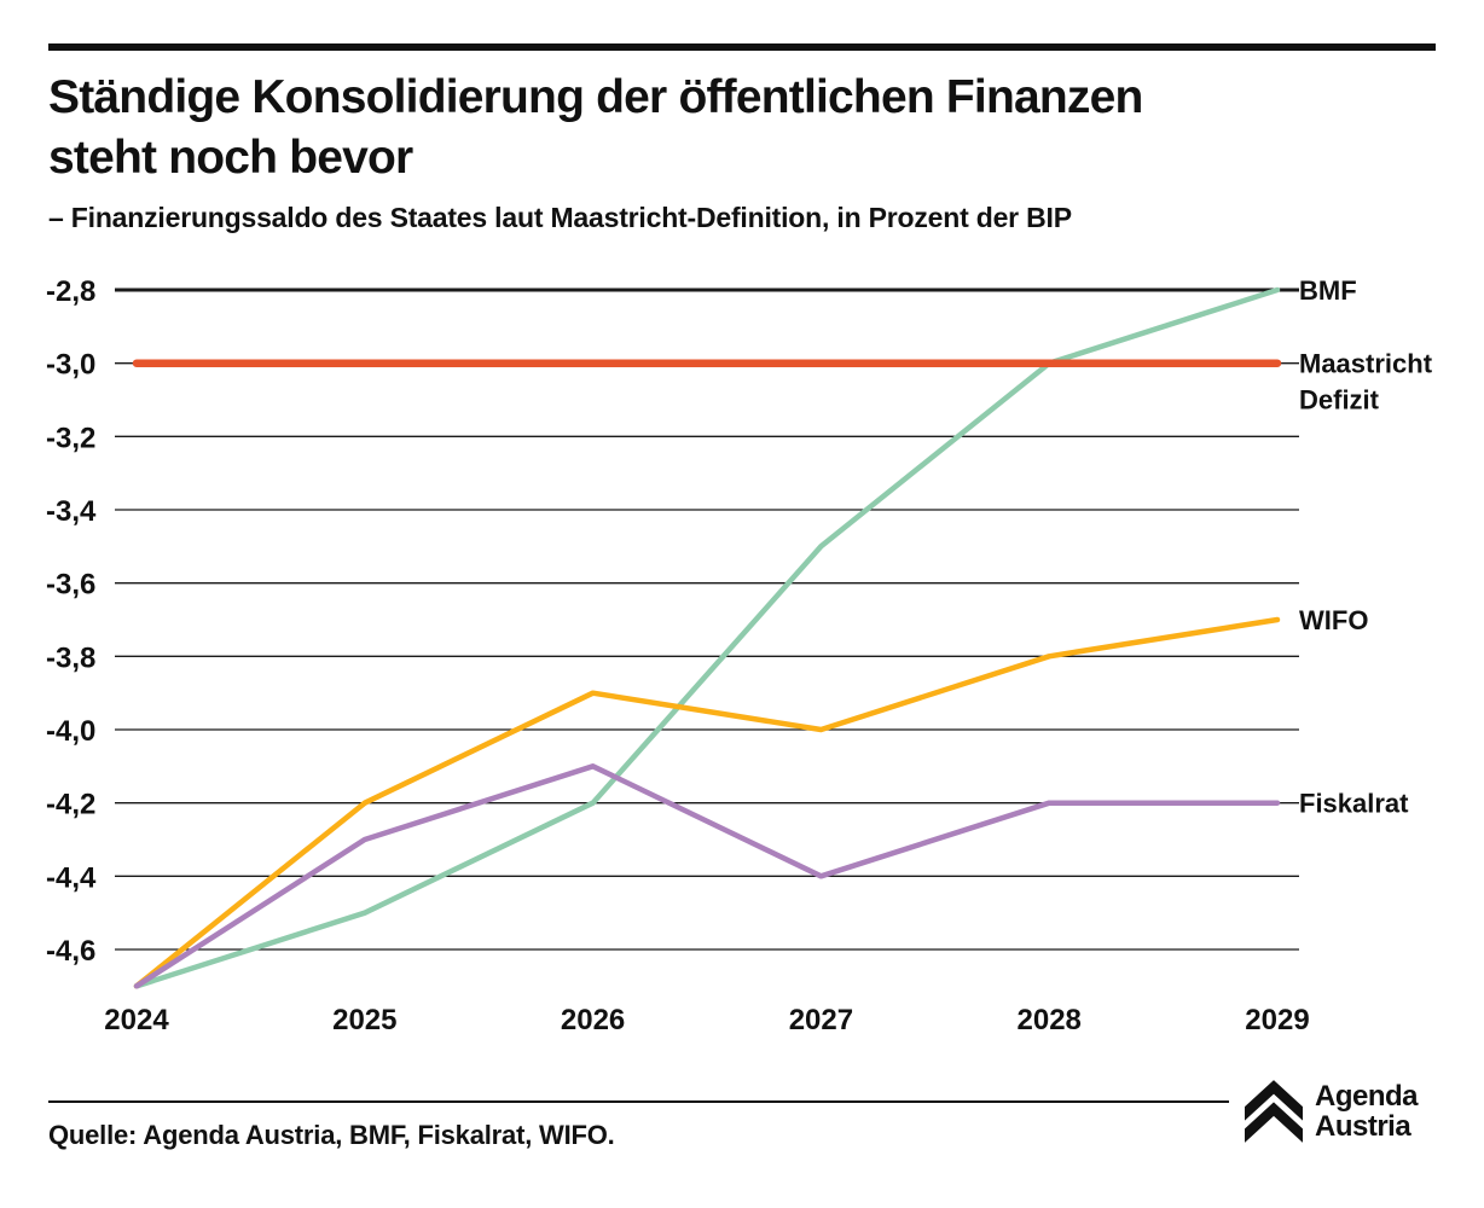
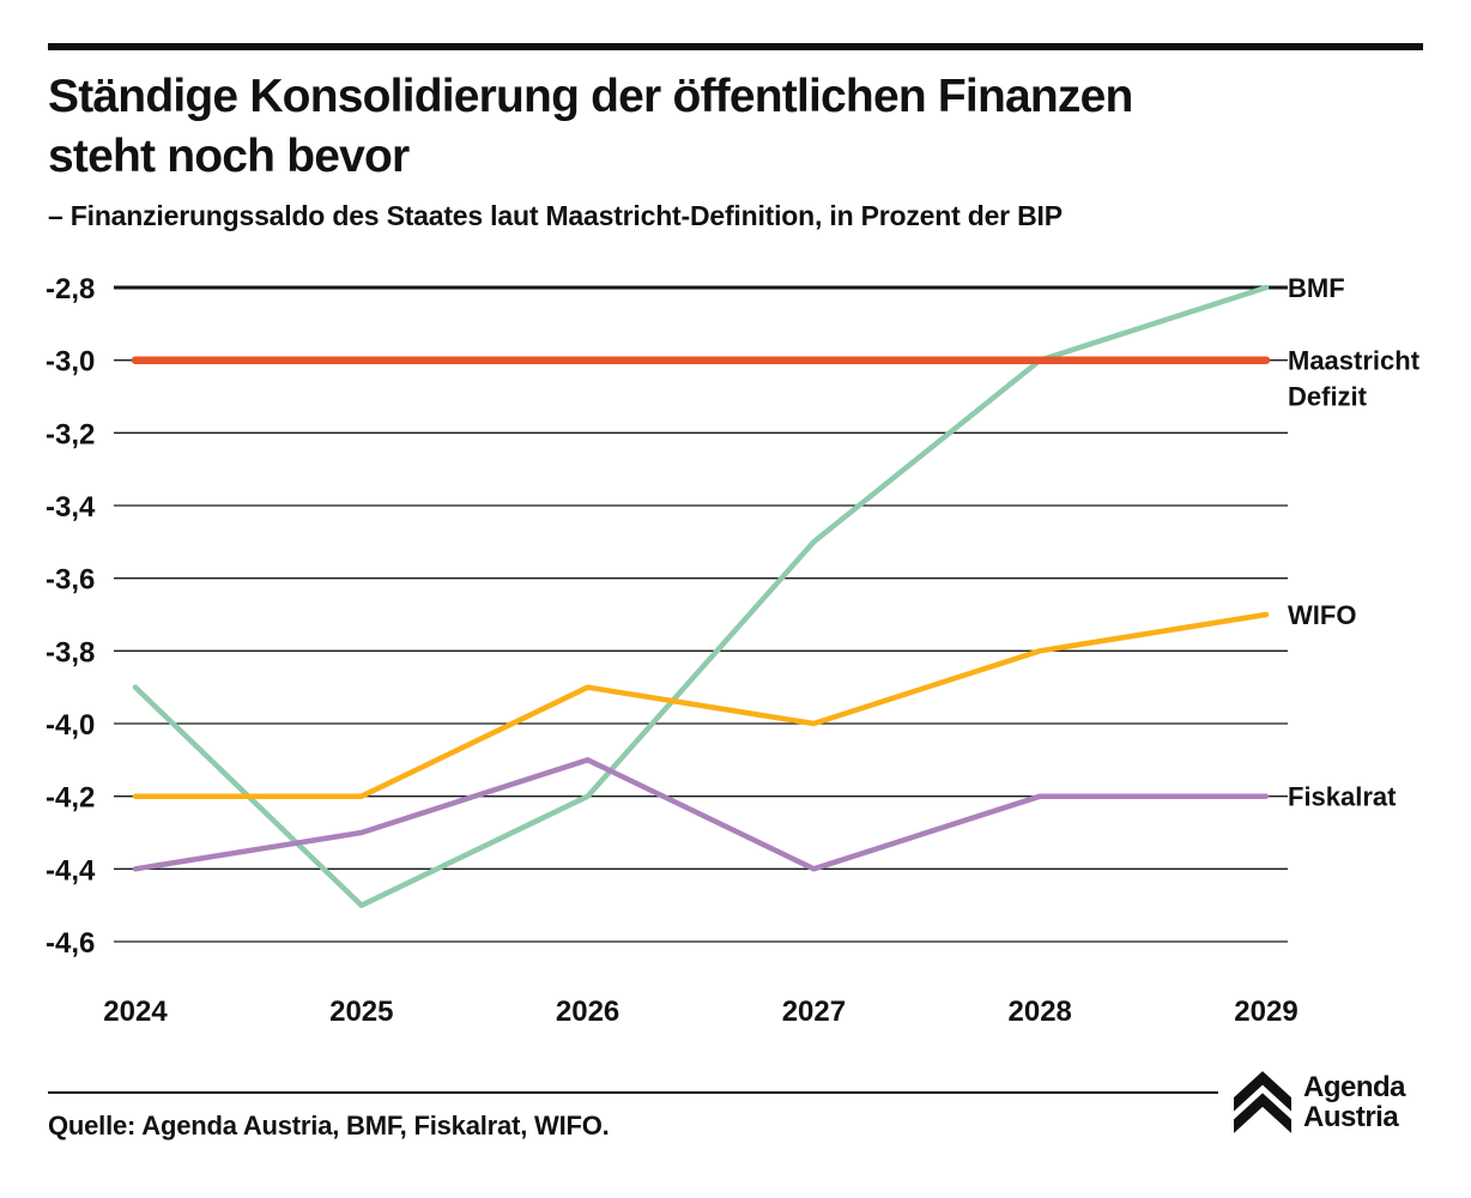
BMF/2024: -4,7 -> -3,9
WIFO/2024: -4,7 -> -4,2
Fiskalrat/2024: -4,7 -> -4,4
